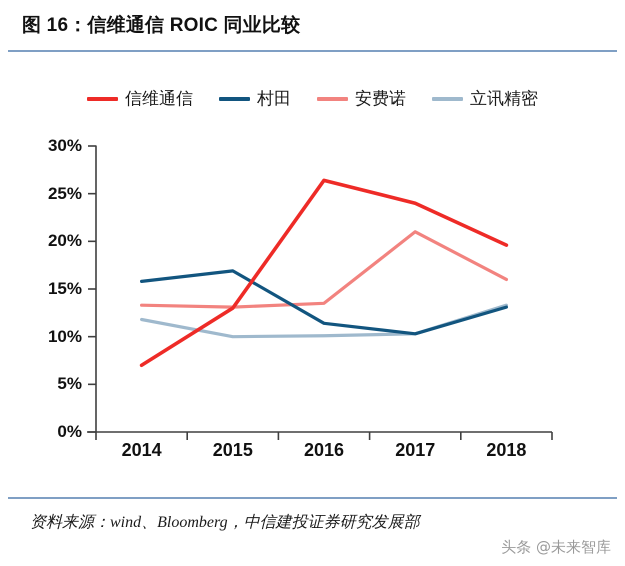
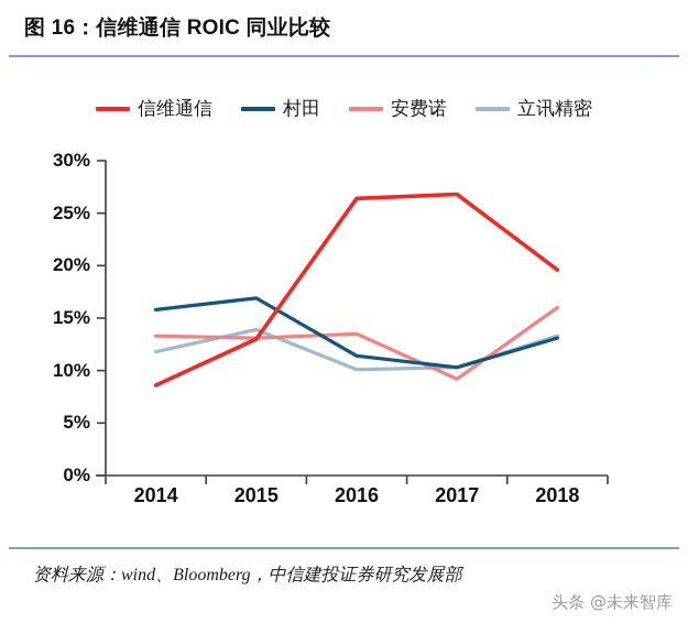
信维通信/2014: 7% -> 9%
立讯精密/2015: 10% -> 14%
信维通信/2017: 24% -> 27%
安费诺/2017: 21% -> 9%
